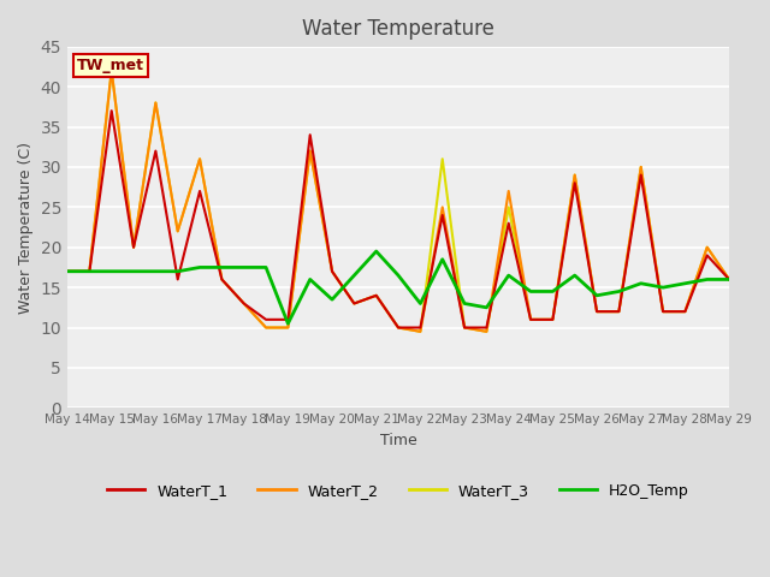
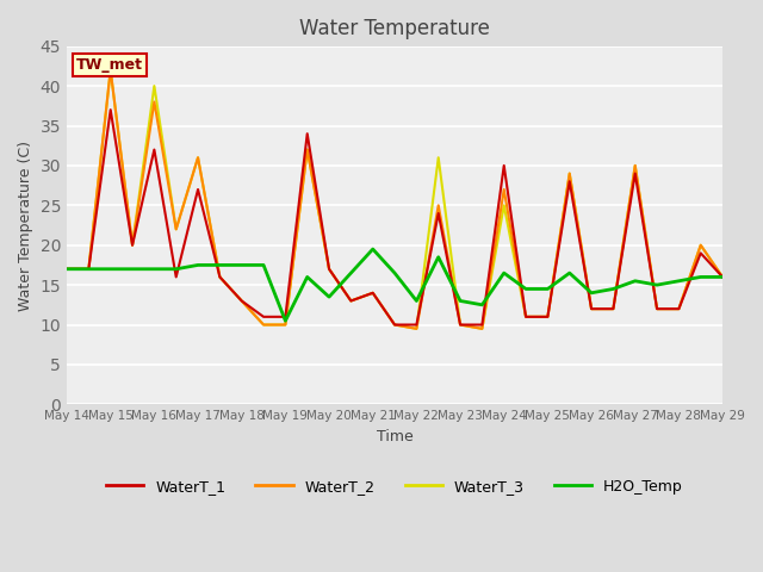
WaterT_3/May 16: 38.0 -> 40.0
WaterT_1/May 24: 23 -> 30
